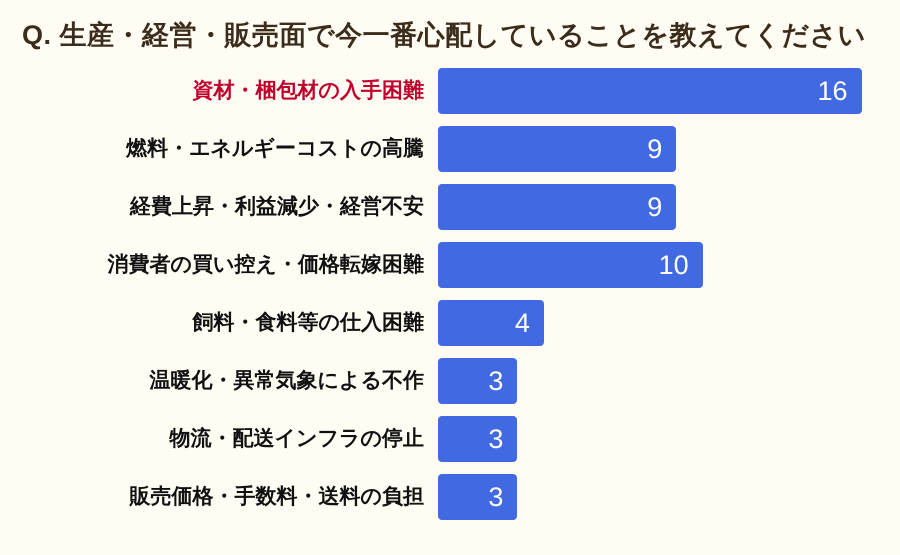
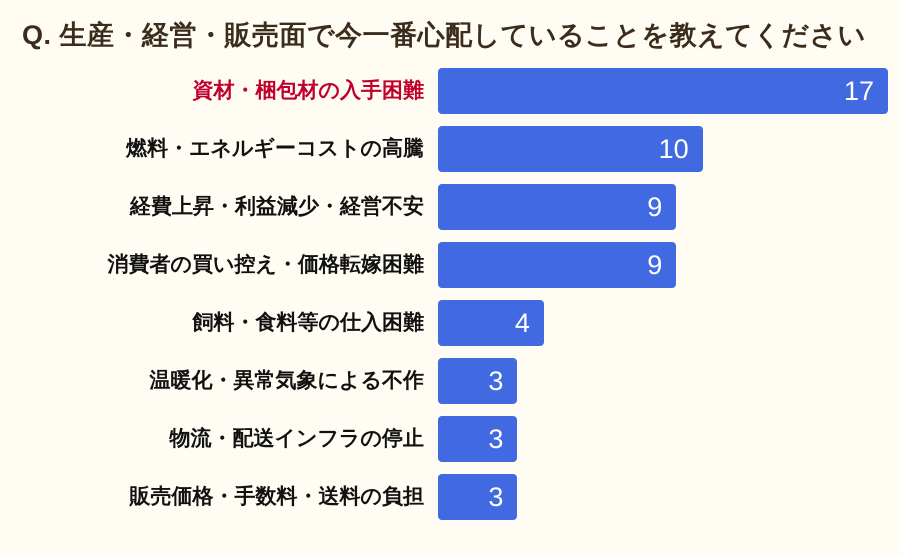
資材・梱包材の入手困難: 16 -> 17
燃料・エネルギーコストの高騰: 9 -> 10
消費者の買い控え・価格転嫁困難: 10 -> 9
